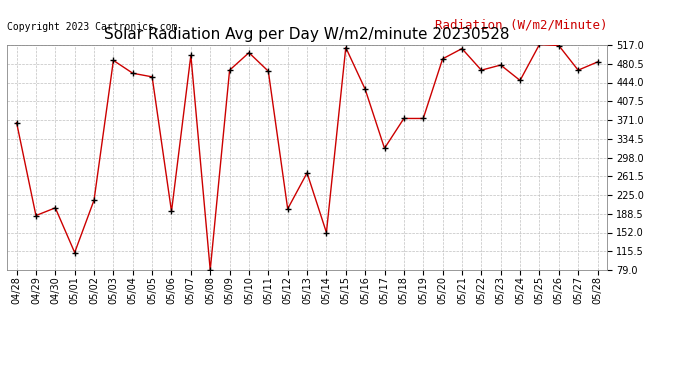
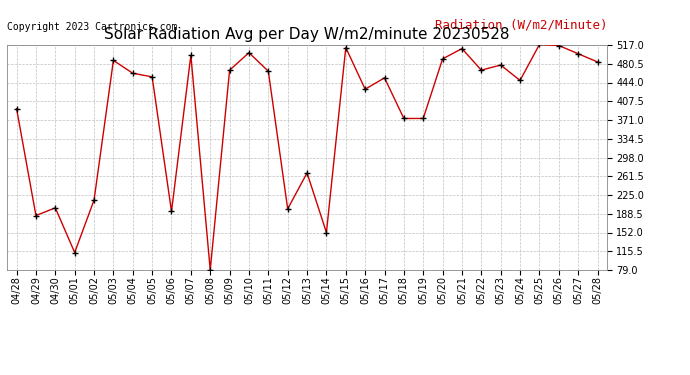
04/28: 366 -> 393
05/17: 316 -> 453
05/27: 468 -> 500
